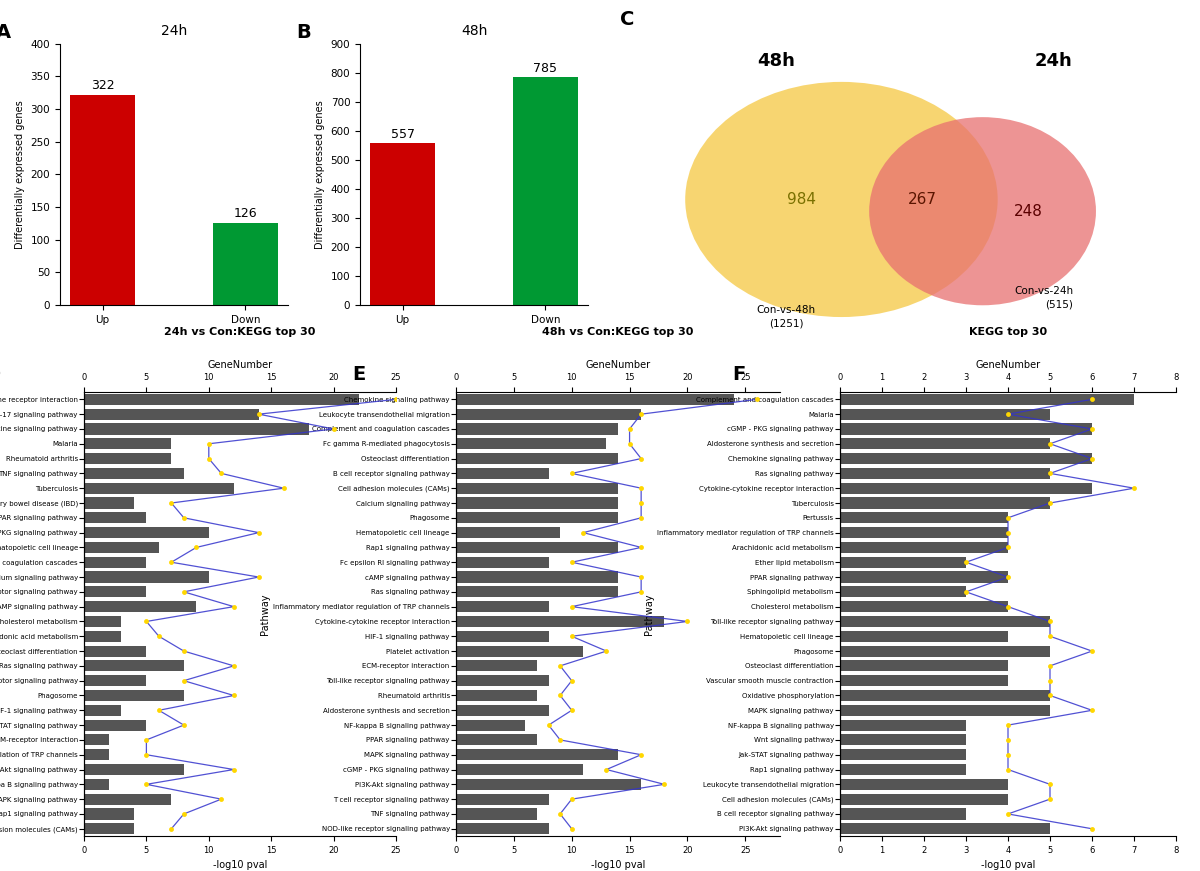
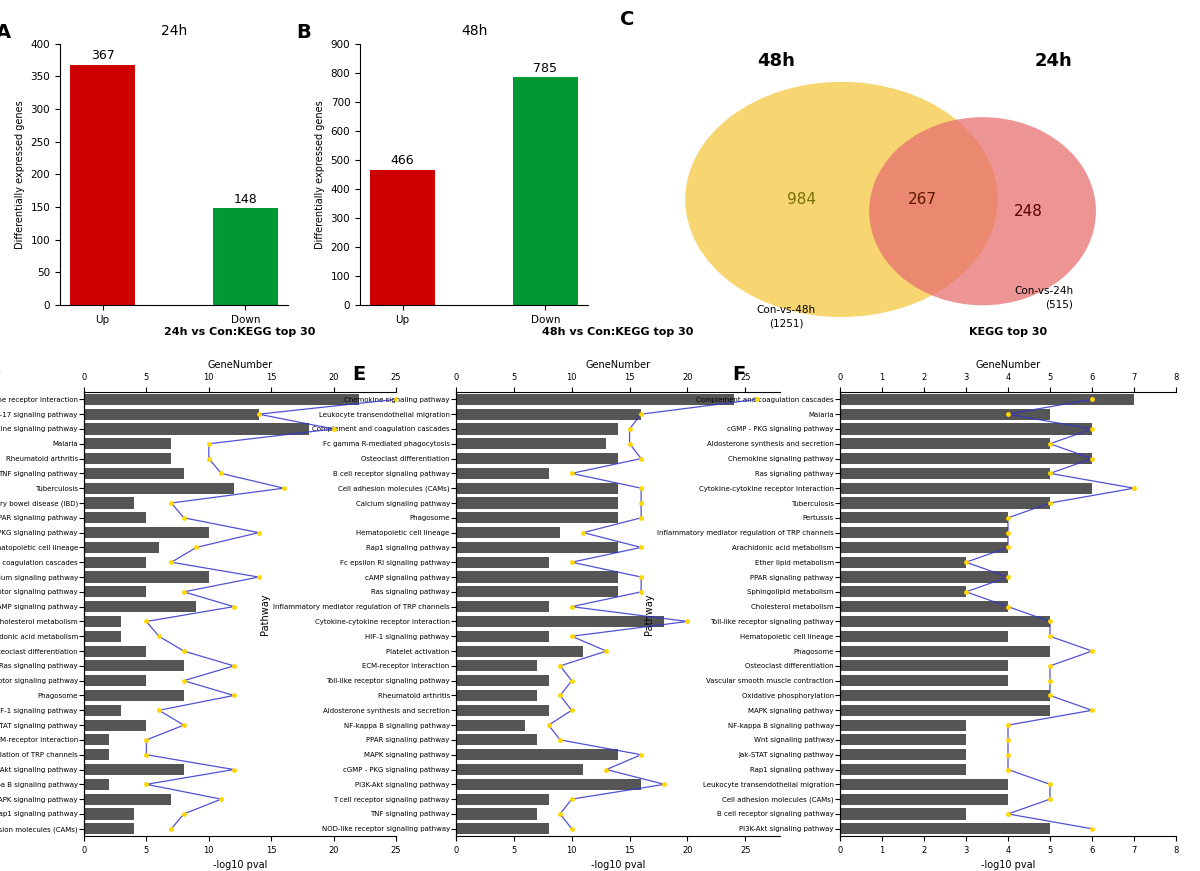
24h/Up: 322 -> 367
24h/Down: 126 -> 148
48h/Up: 557 -> 466
